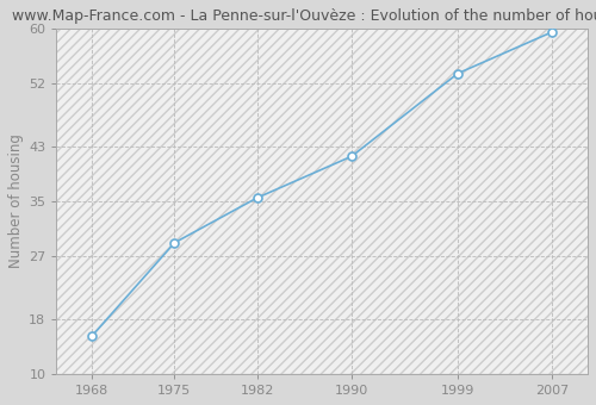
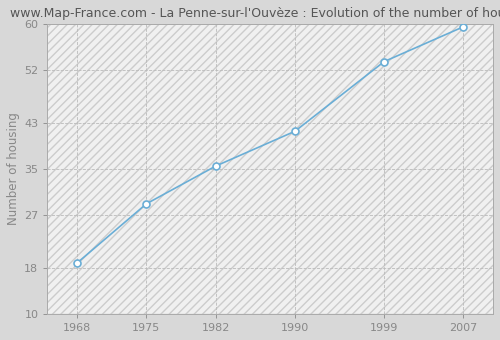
1968: 15.5 -> 18.8
